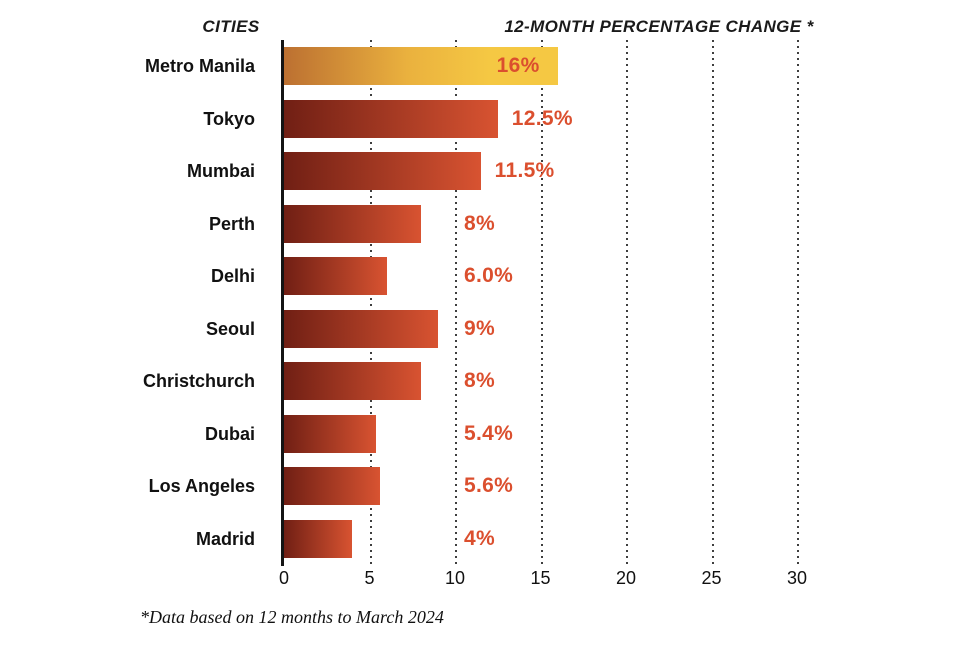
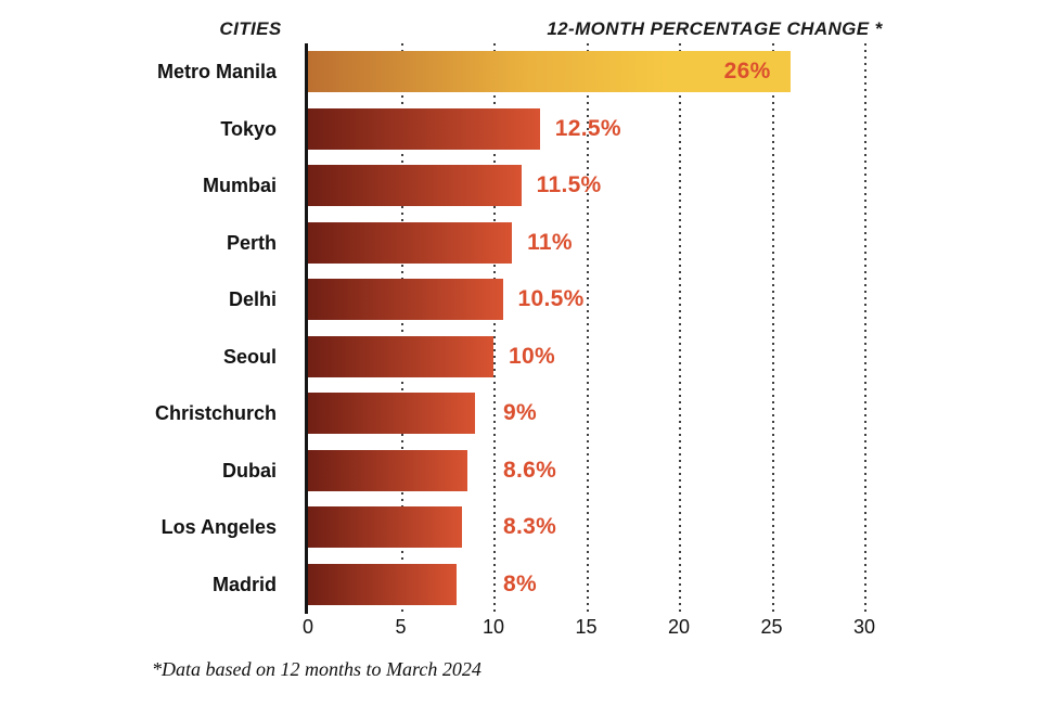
Metro Manila: 16% -> 26%
Perth: 8% -> 11%
Delhi: 6.0% -> 10.5%
Seoul: 9% -> 10%
Christchurch: 8% -> 9%
Dubai: 5.4% -> 8.6%
Los Angeles: 5.6% -> 8.3%
Madrid: 4% -> 8%
